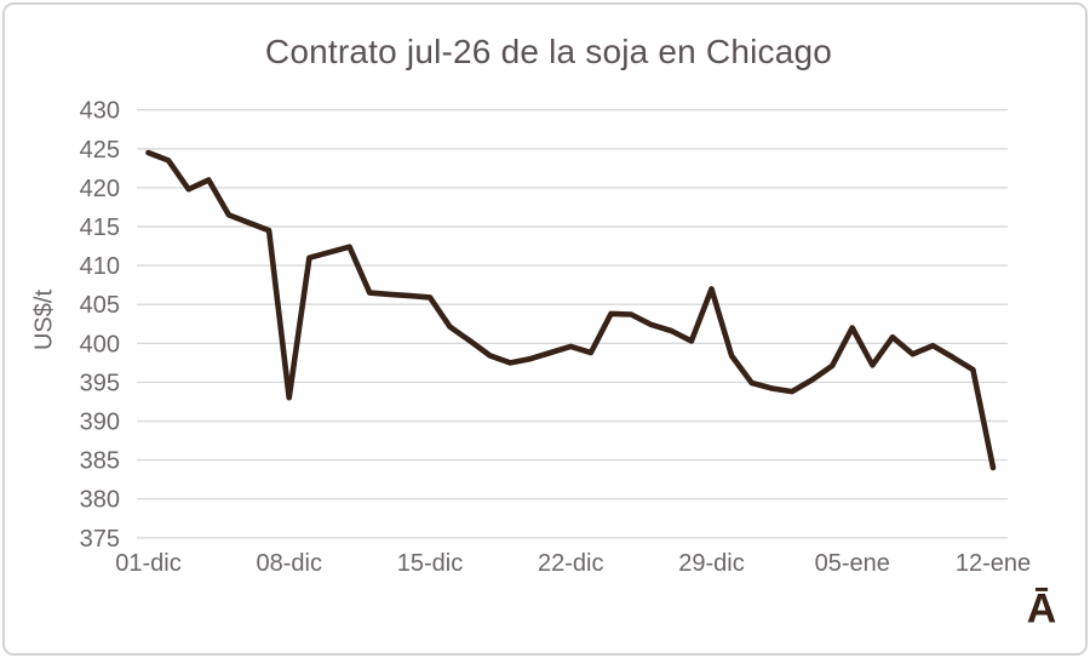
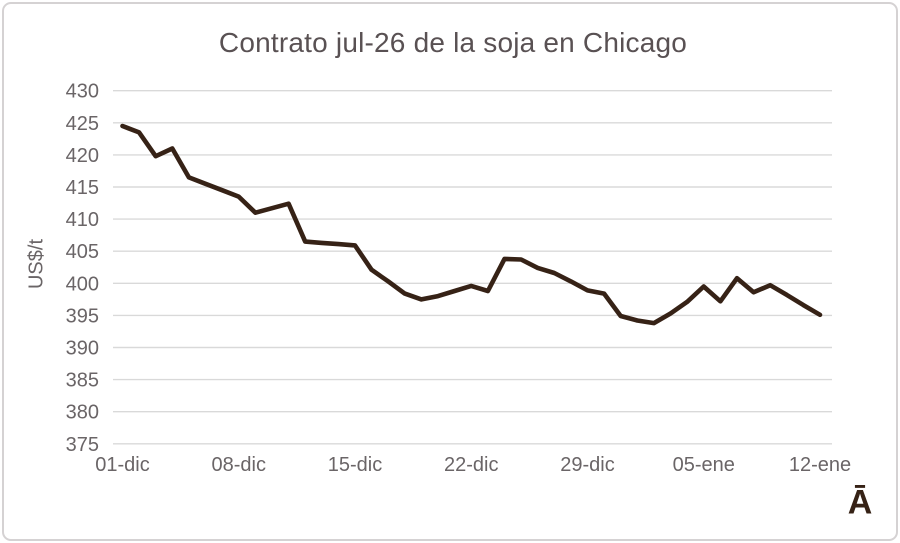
08-dic: 393 -> 414
29-dic: 407 -> 399
05-ene: 402 -> 400
12-ene: 384 -> 395
